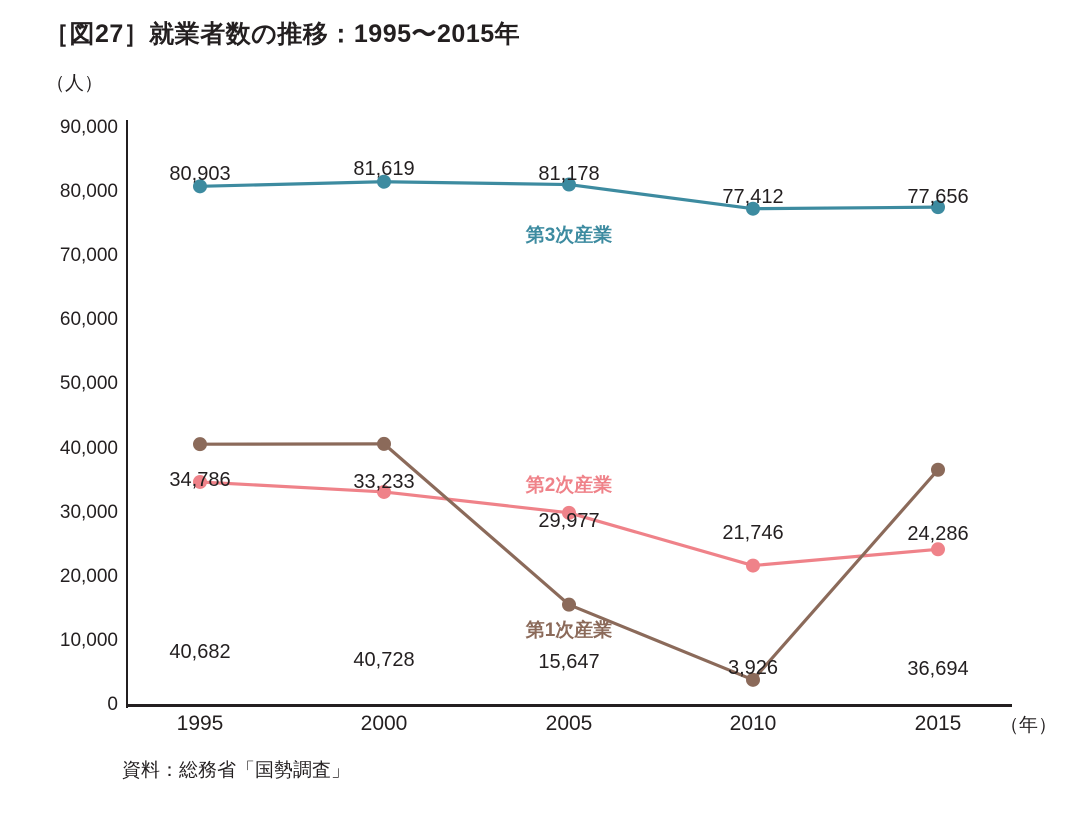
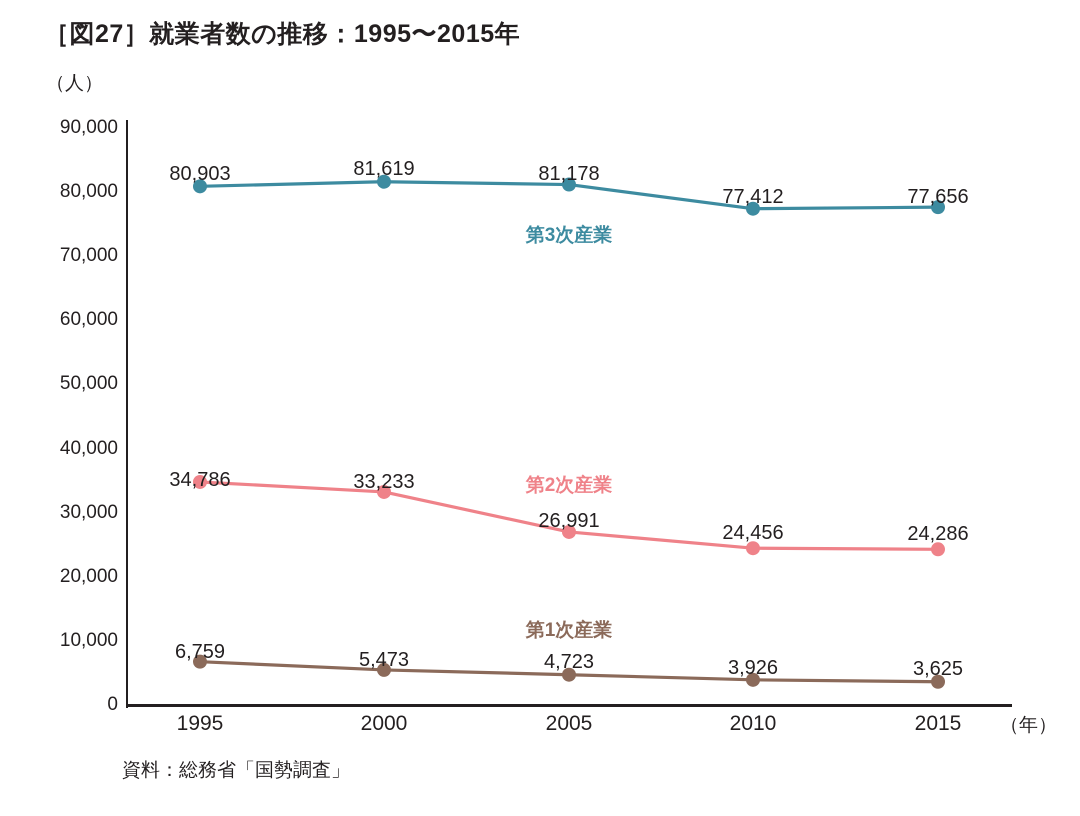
第1次産業/1995: 40,682 -> 6,759
第1次産業/2000: 40,728 -> 5,473
第2次産業/2005: 29,977 -> 26,991
第1次産業/2005: 15,647 -> 4,723
第2次産業/2010: 21,746 -> 24,456
第1次産業/2015: 36,694 -> 3,625
